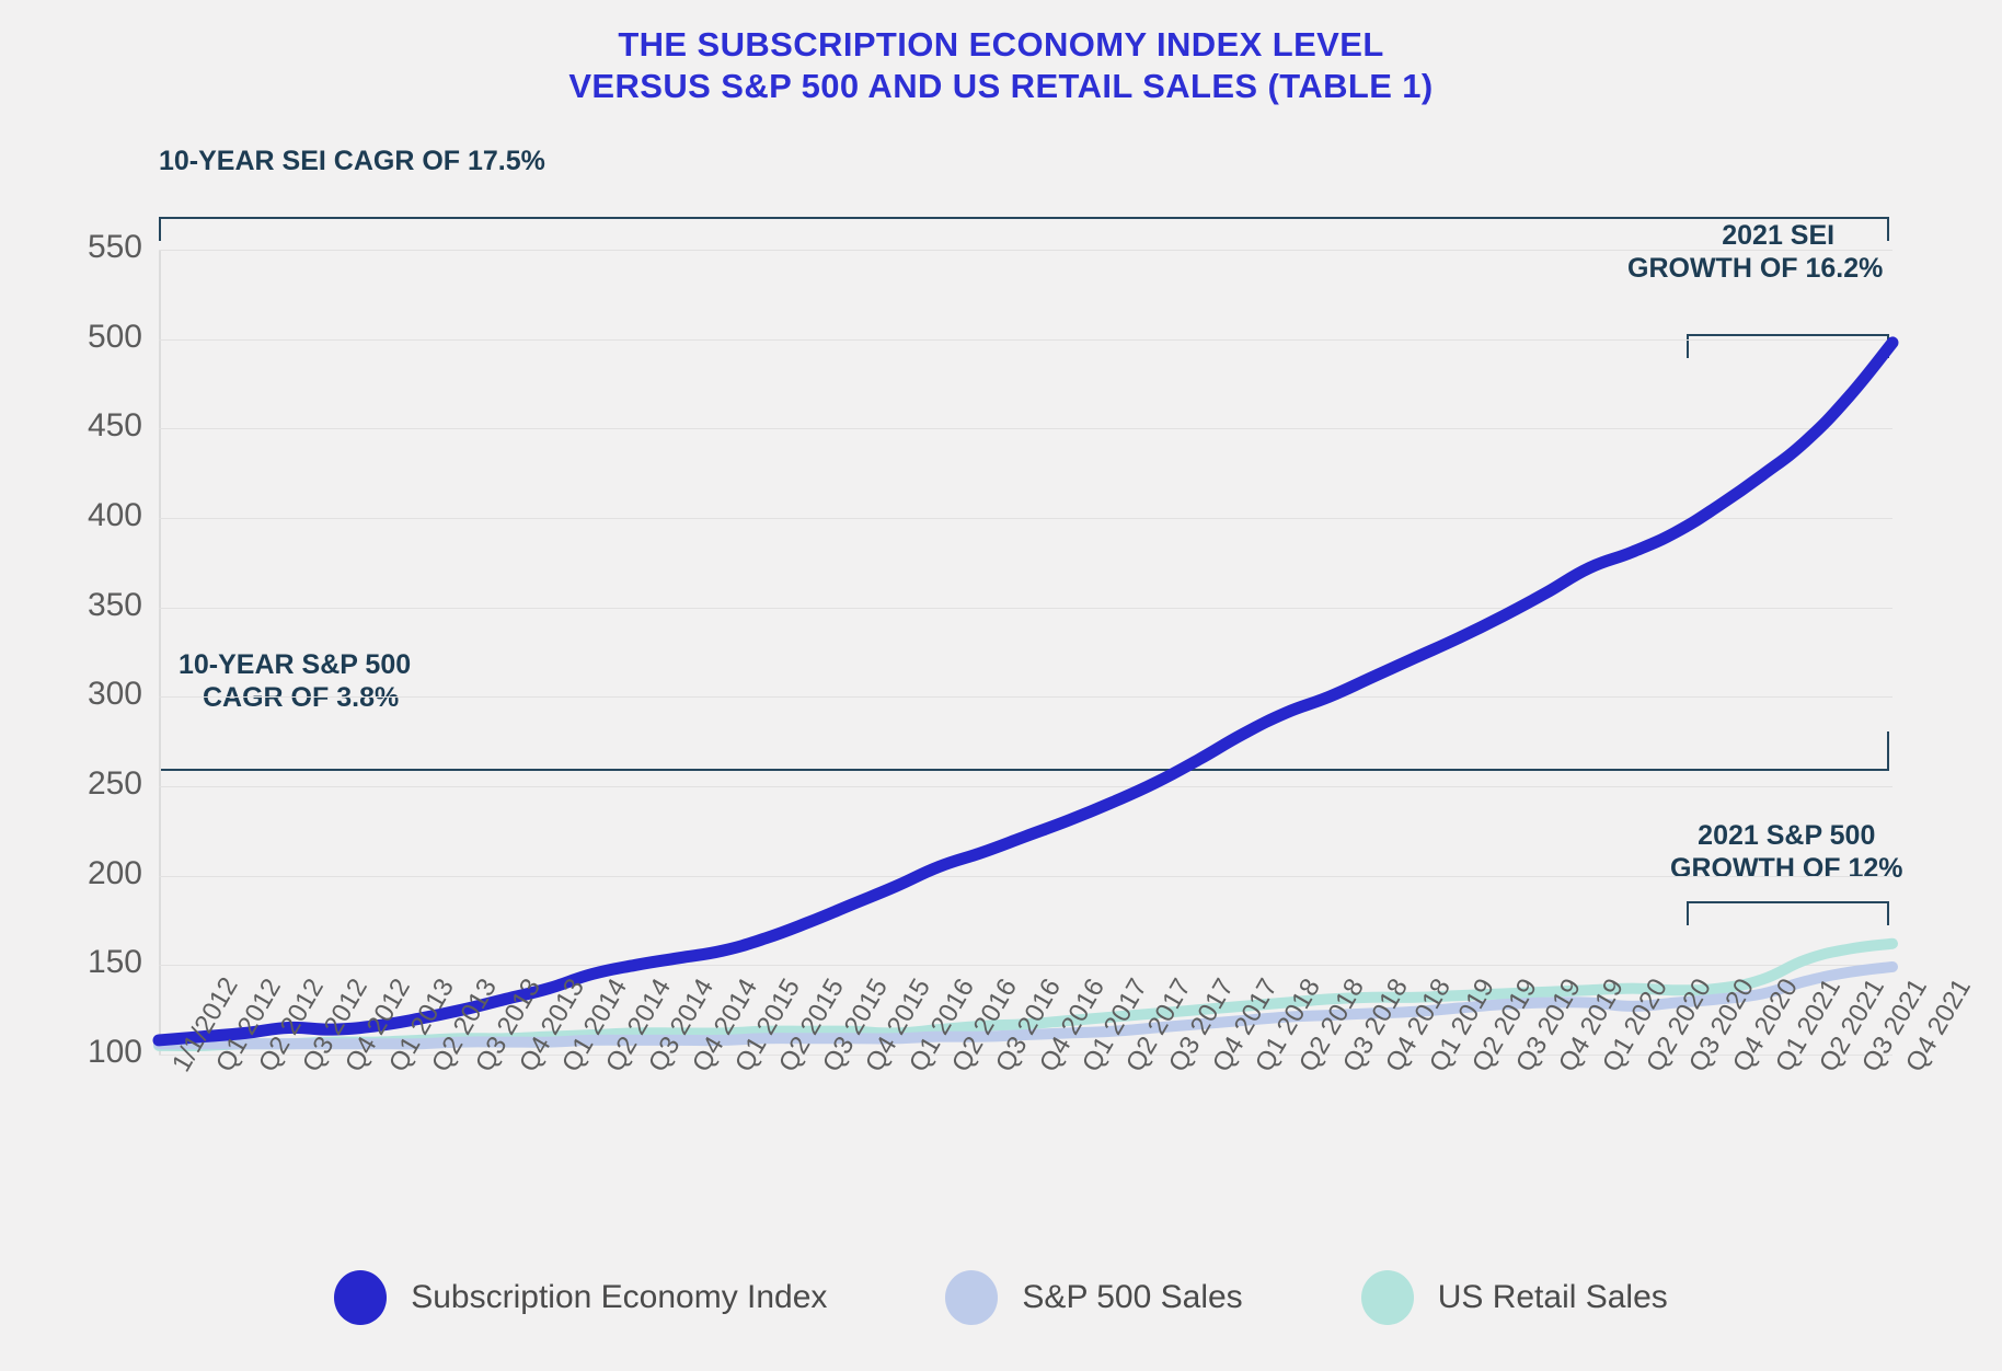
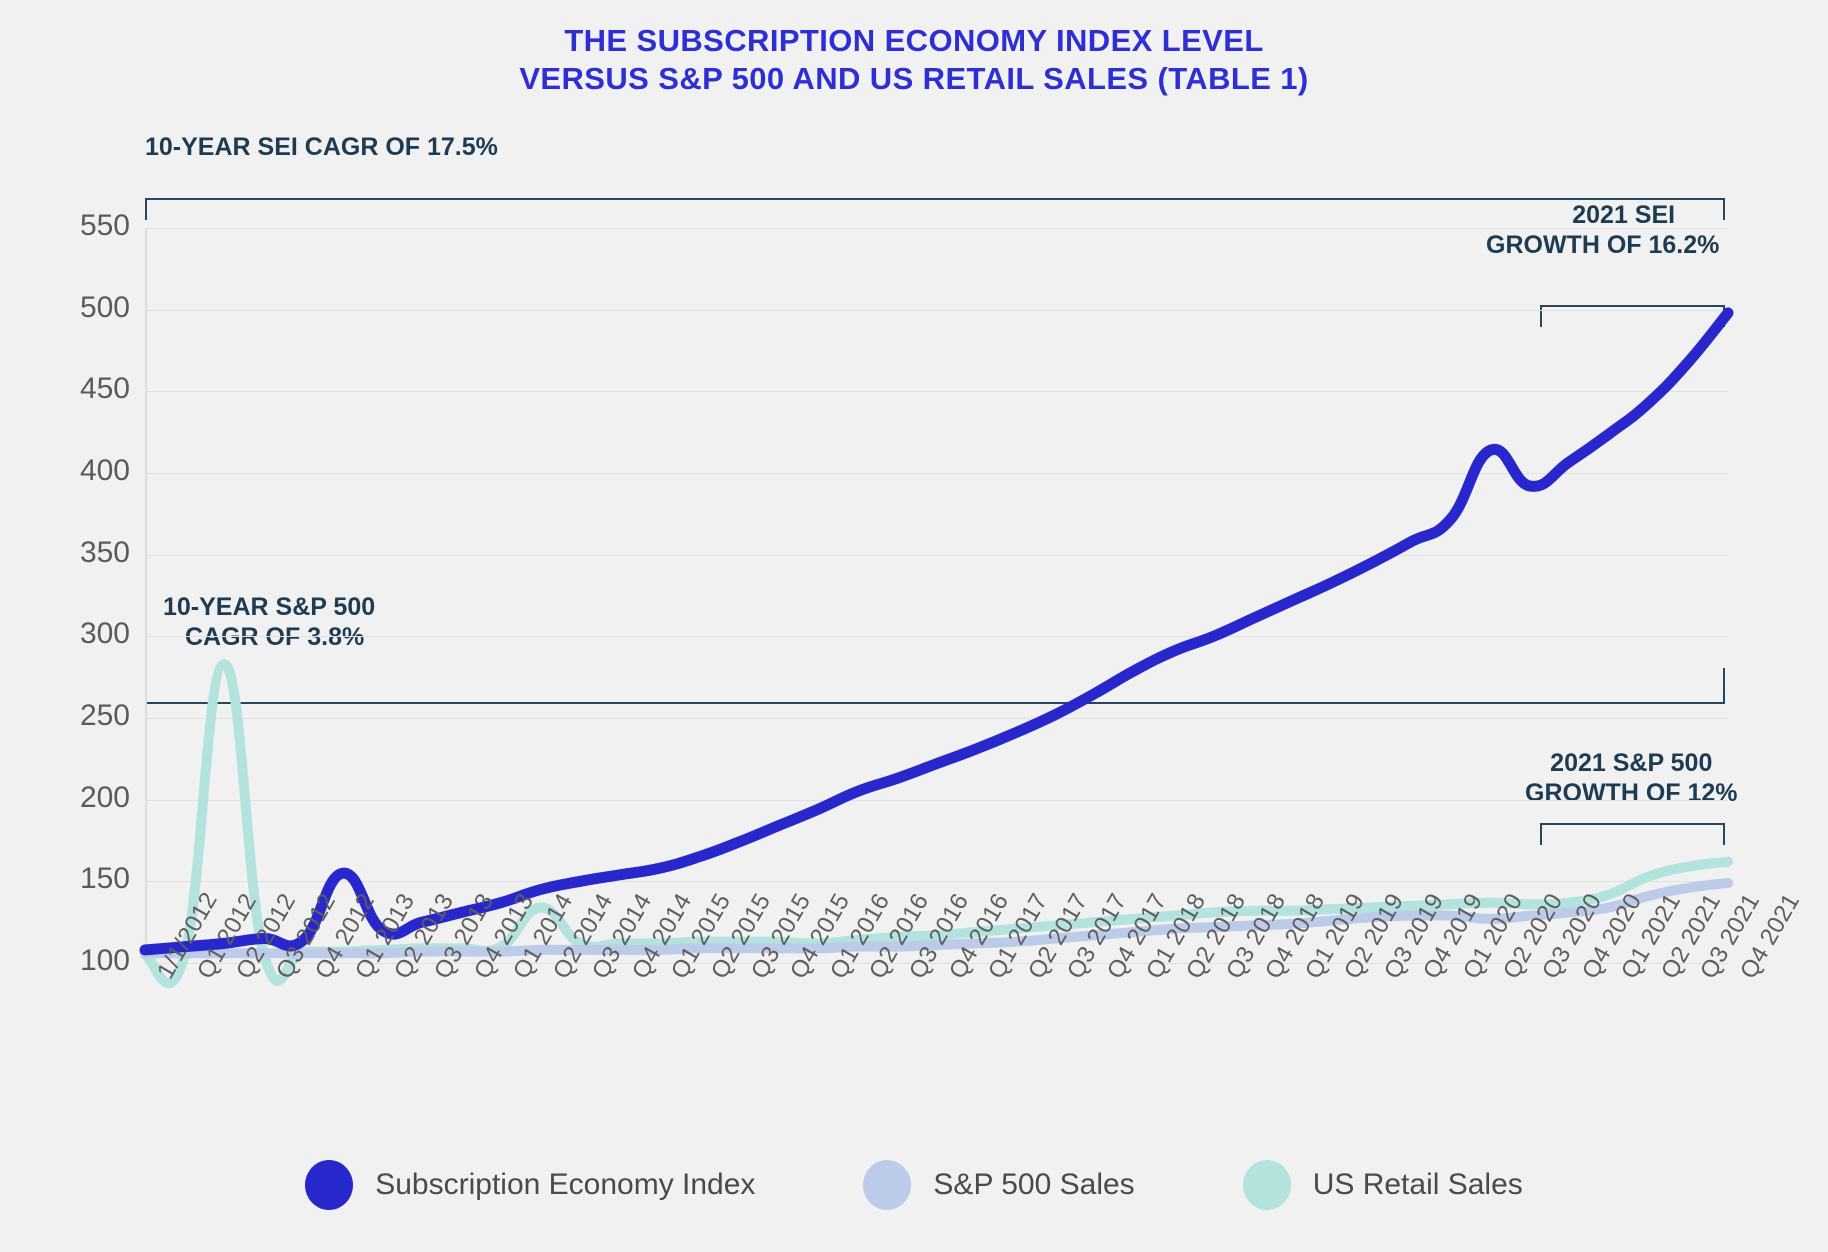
US Retail Sales/Q2 2012: 106 -> 283
Subscription Economy Index/Q1 2013: 116 -> 155
US Retail Sales/Q2 2014: 111 -> 134
Subscription Economy Index/Q2 2020: 381 -> 414
